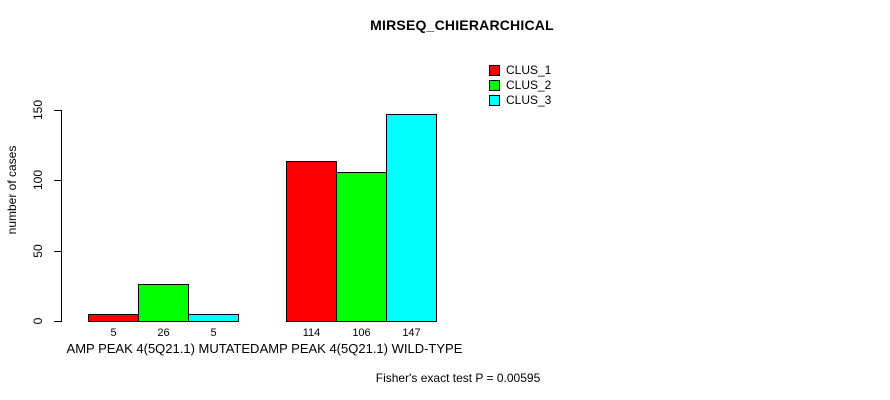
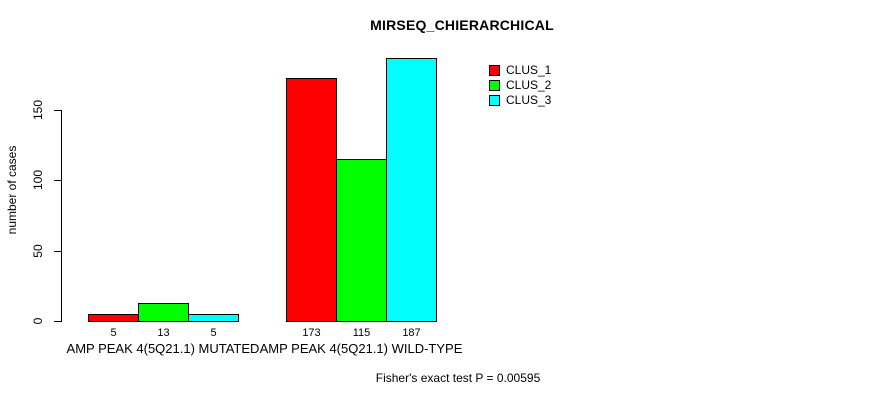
CLUS_2/AMP PEAK 4(5Q21.1) MUTATED: 26 -> 13
CLUS_1/AMP PEAK 4(5Q21.1) WILD-TYPE: 114 -> 173
CLUS_2/AMP PEAK 4(5Q21.1) WILD-TYPE: 106 -> 115
CLUS_3/AMP PEAK 4(5Q21.1) WILD-TYPE: 147 -> 187
